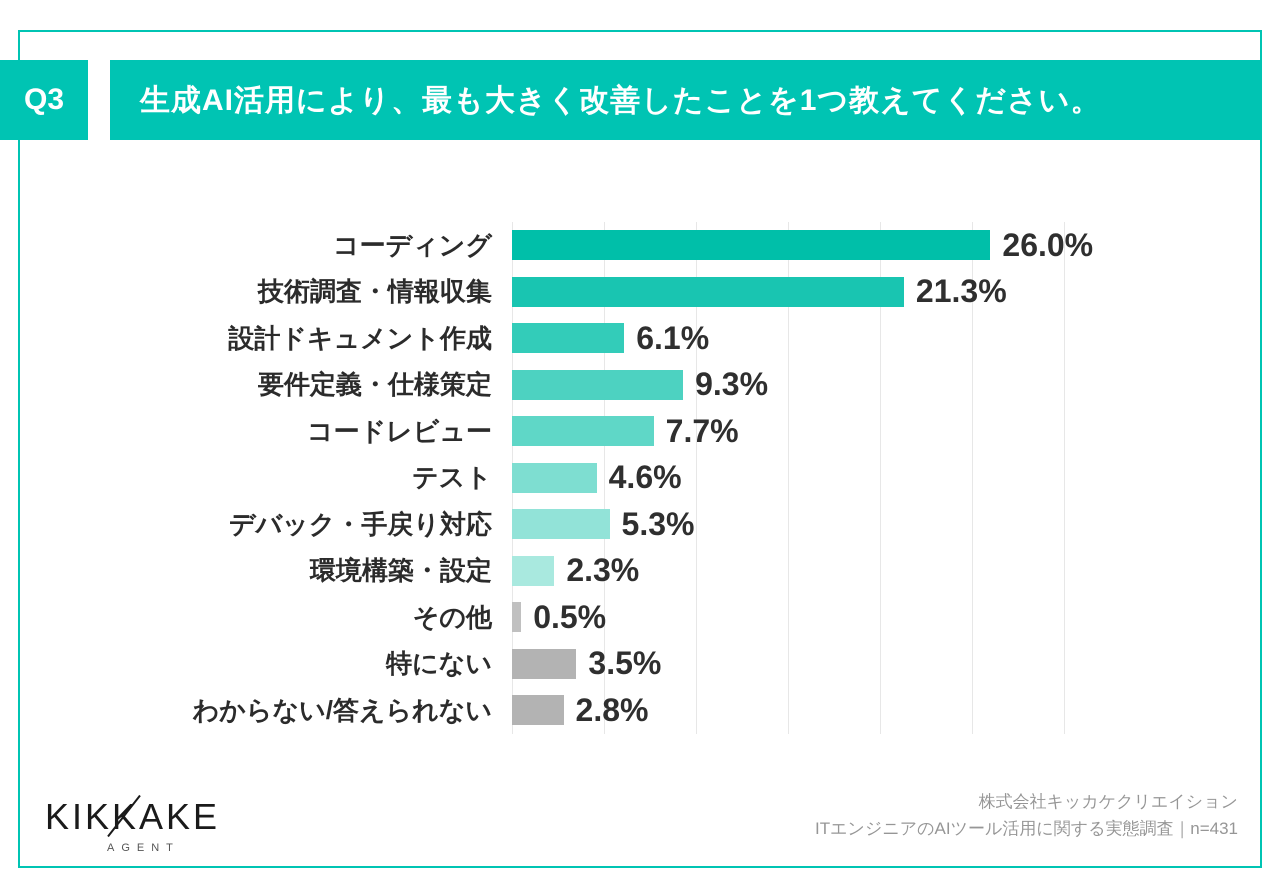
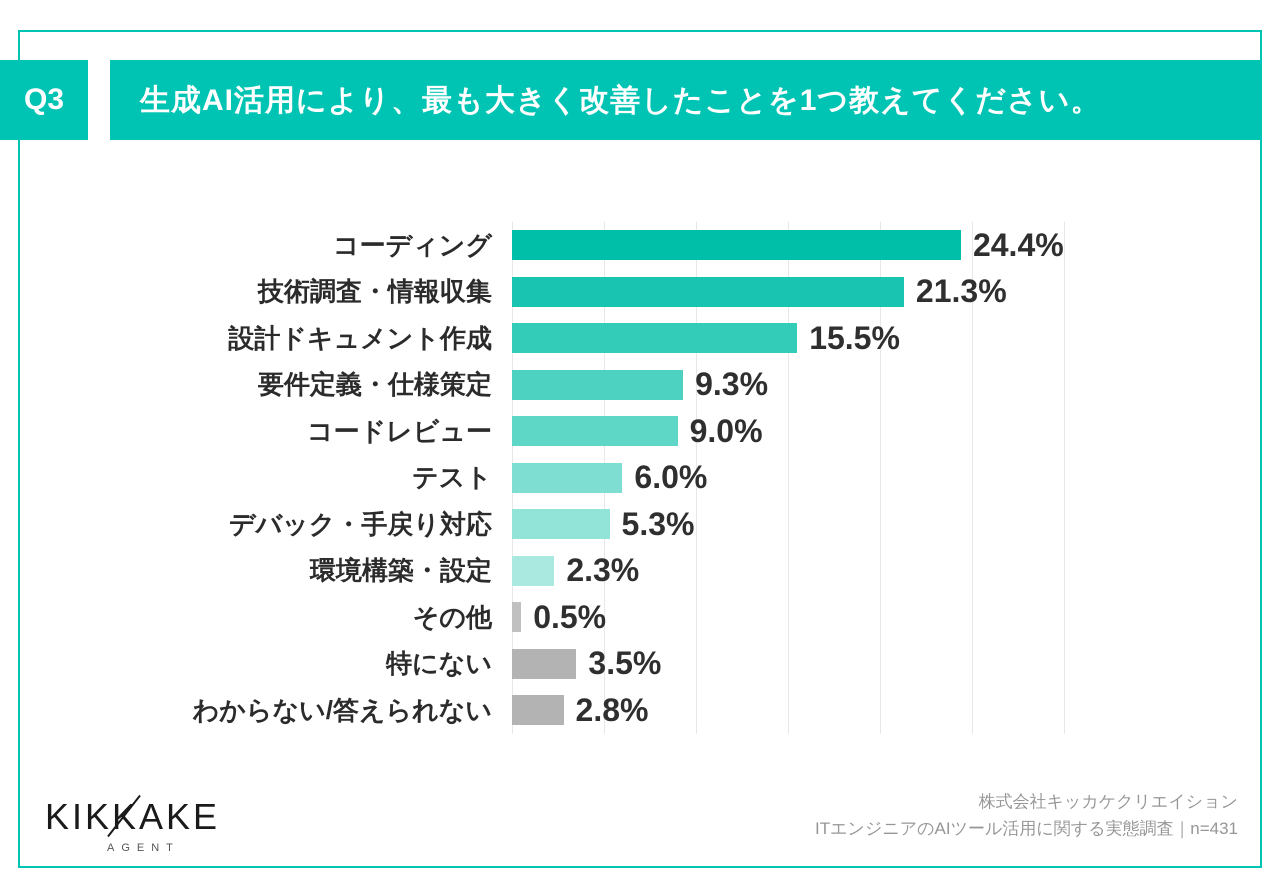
コーディング: 26.0% -> 24.4%
設計ドキュメント作成: 6.1% -> 15.5%
コードレビュー: 7.7% -> 9.0%
テスト: 4.6% -> 6.0%
